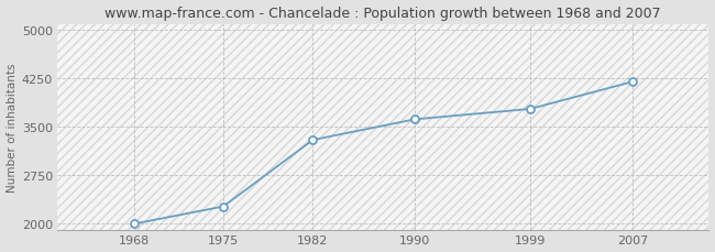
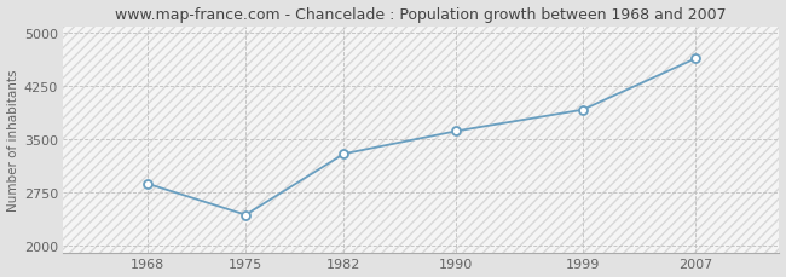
1968: 2000 -> 2880
1975: 2270 -> 2440
1999: 3780 -> 3920
2007: 4200 -> 4640
